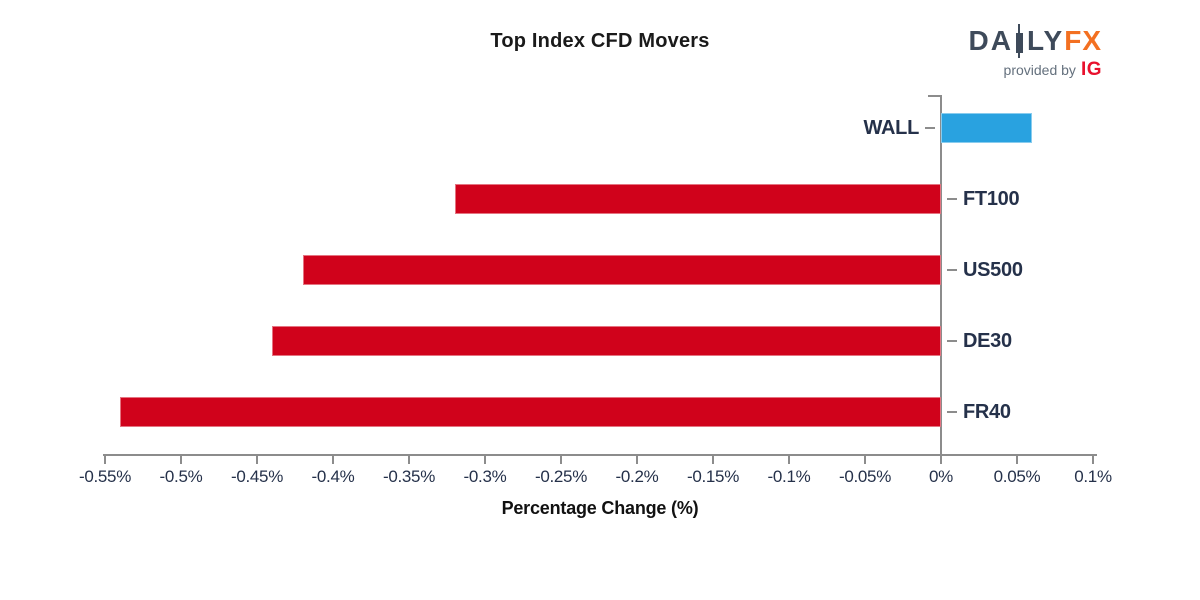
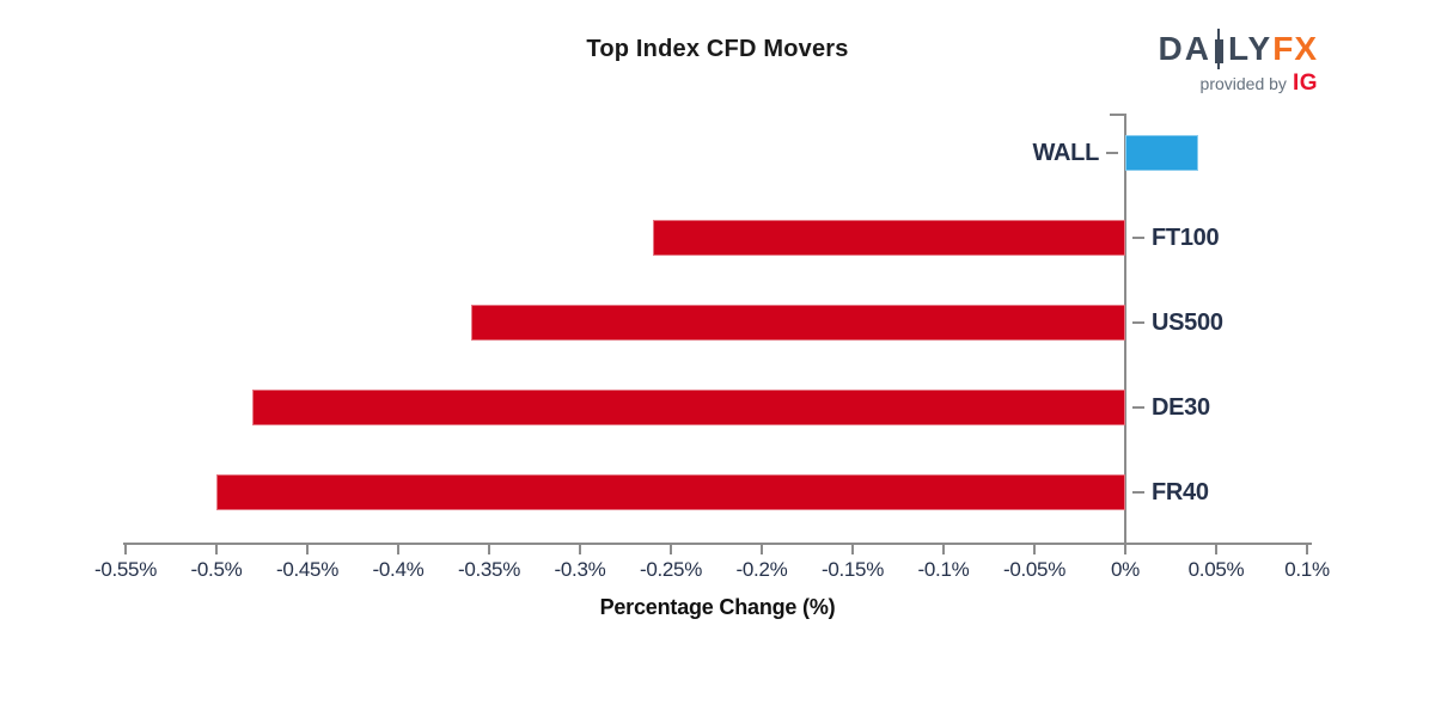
WALL: 0.06% -> 0.04%
FT100: -0.32% -> -0.26%
US500: -0.42% -> -0.36%
DE30: -0.44% -> -0.48%
FR40: -0.54% -> -0.50%
